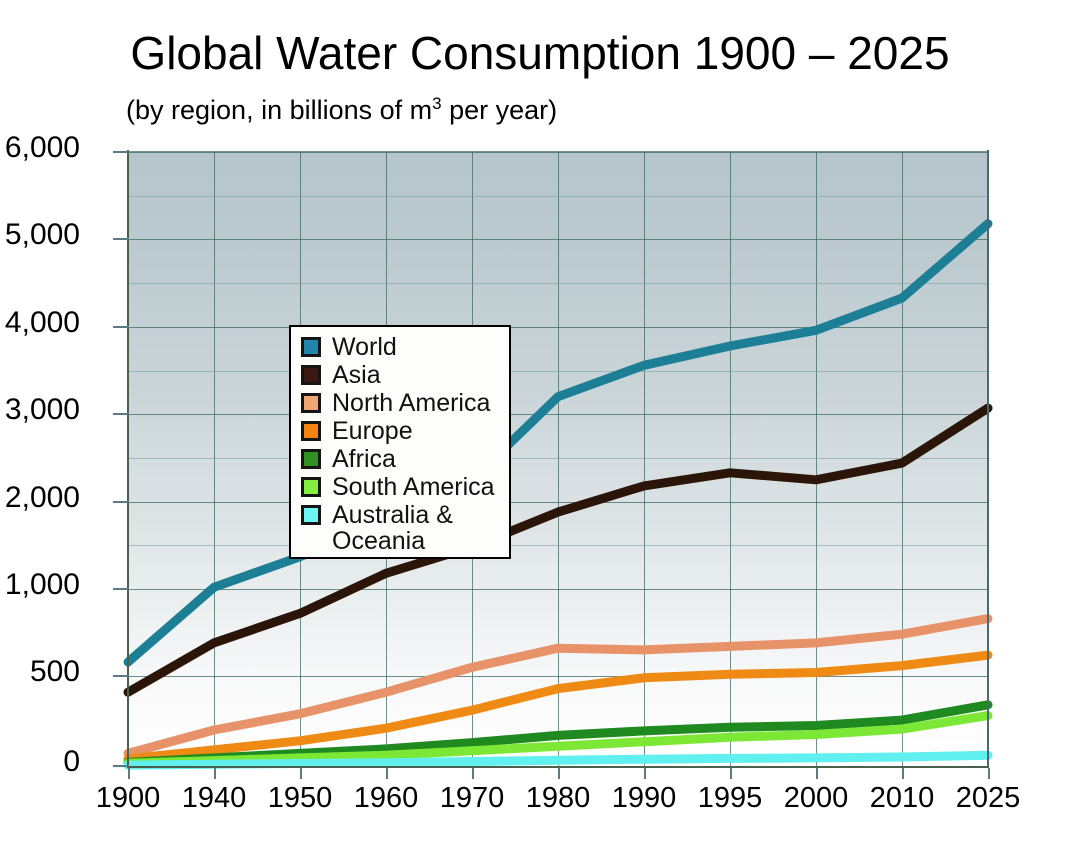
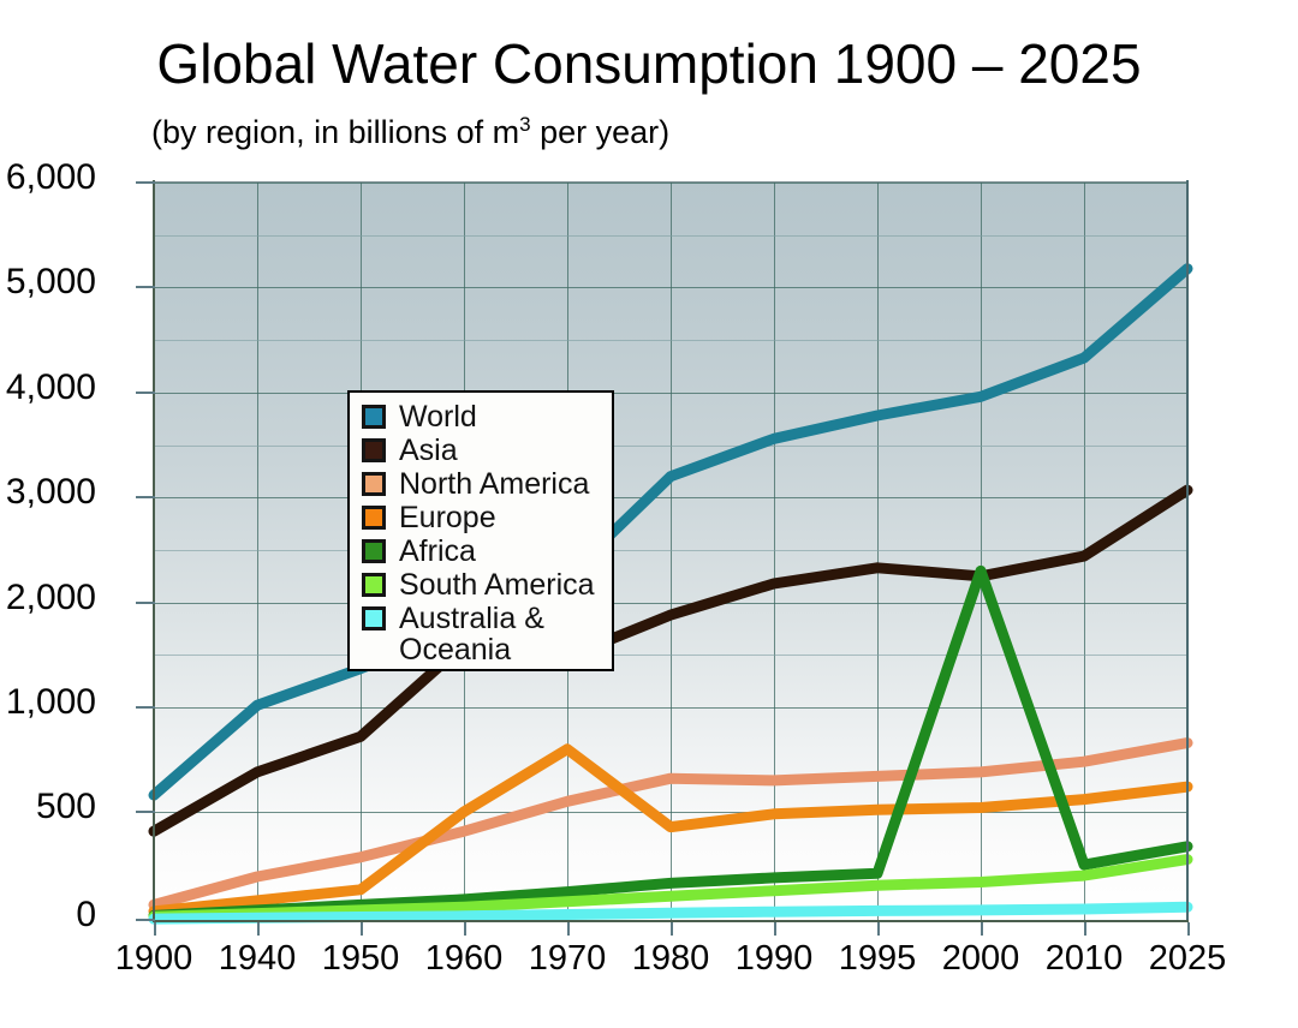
Asia/1960: 1200 -> 1600
Europe/1960: 200 -> 500
Europe/1970: 300 -> 800
Africa/2000: 200 -> 2300
